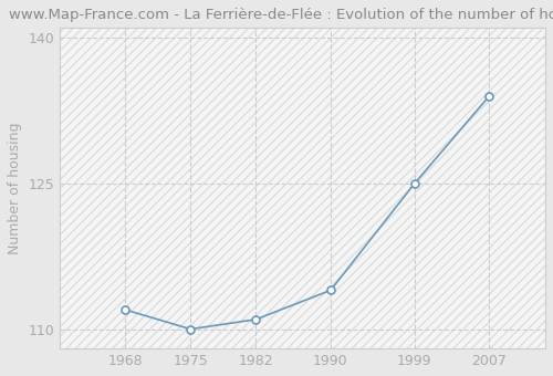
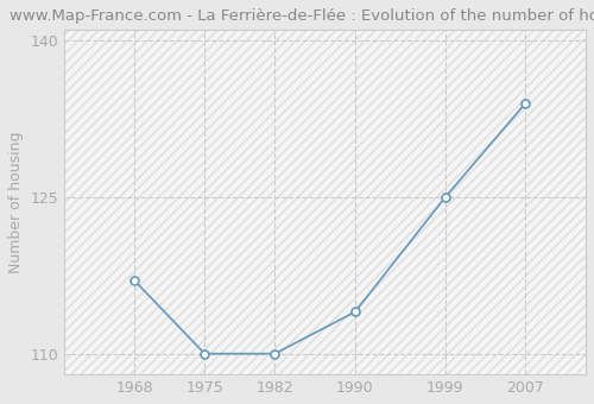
1968: 112 -> 117
1982: 111 -> 110
